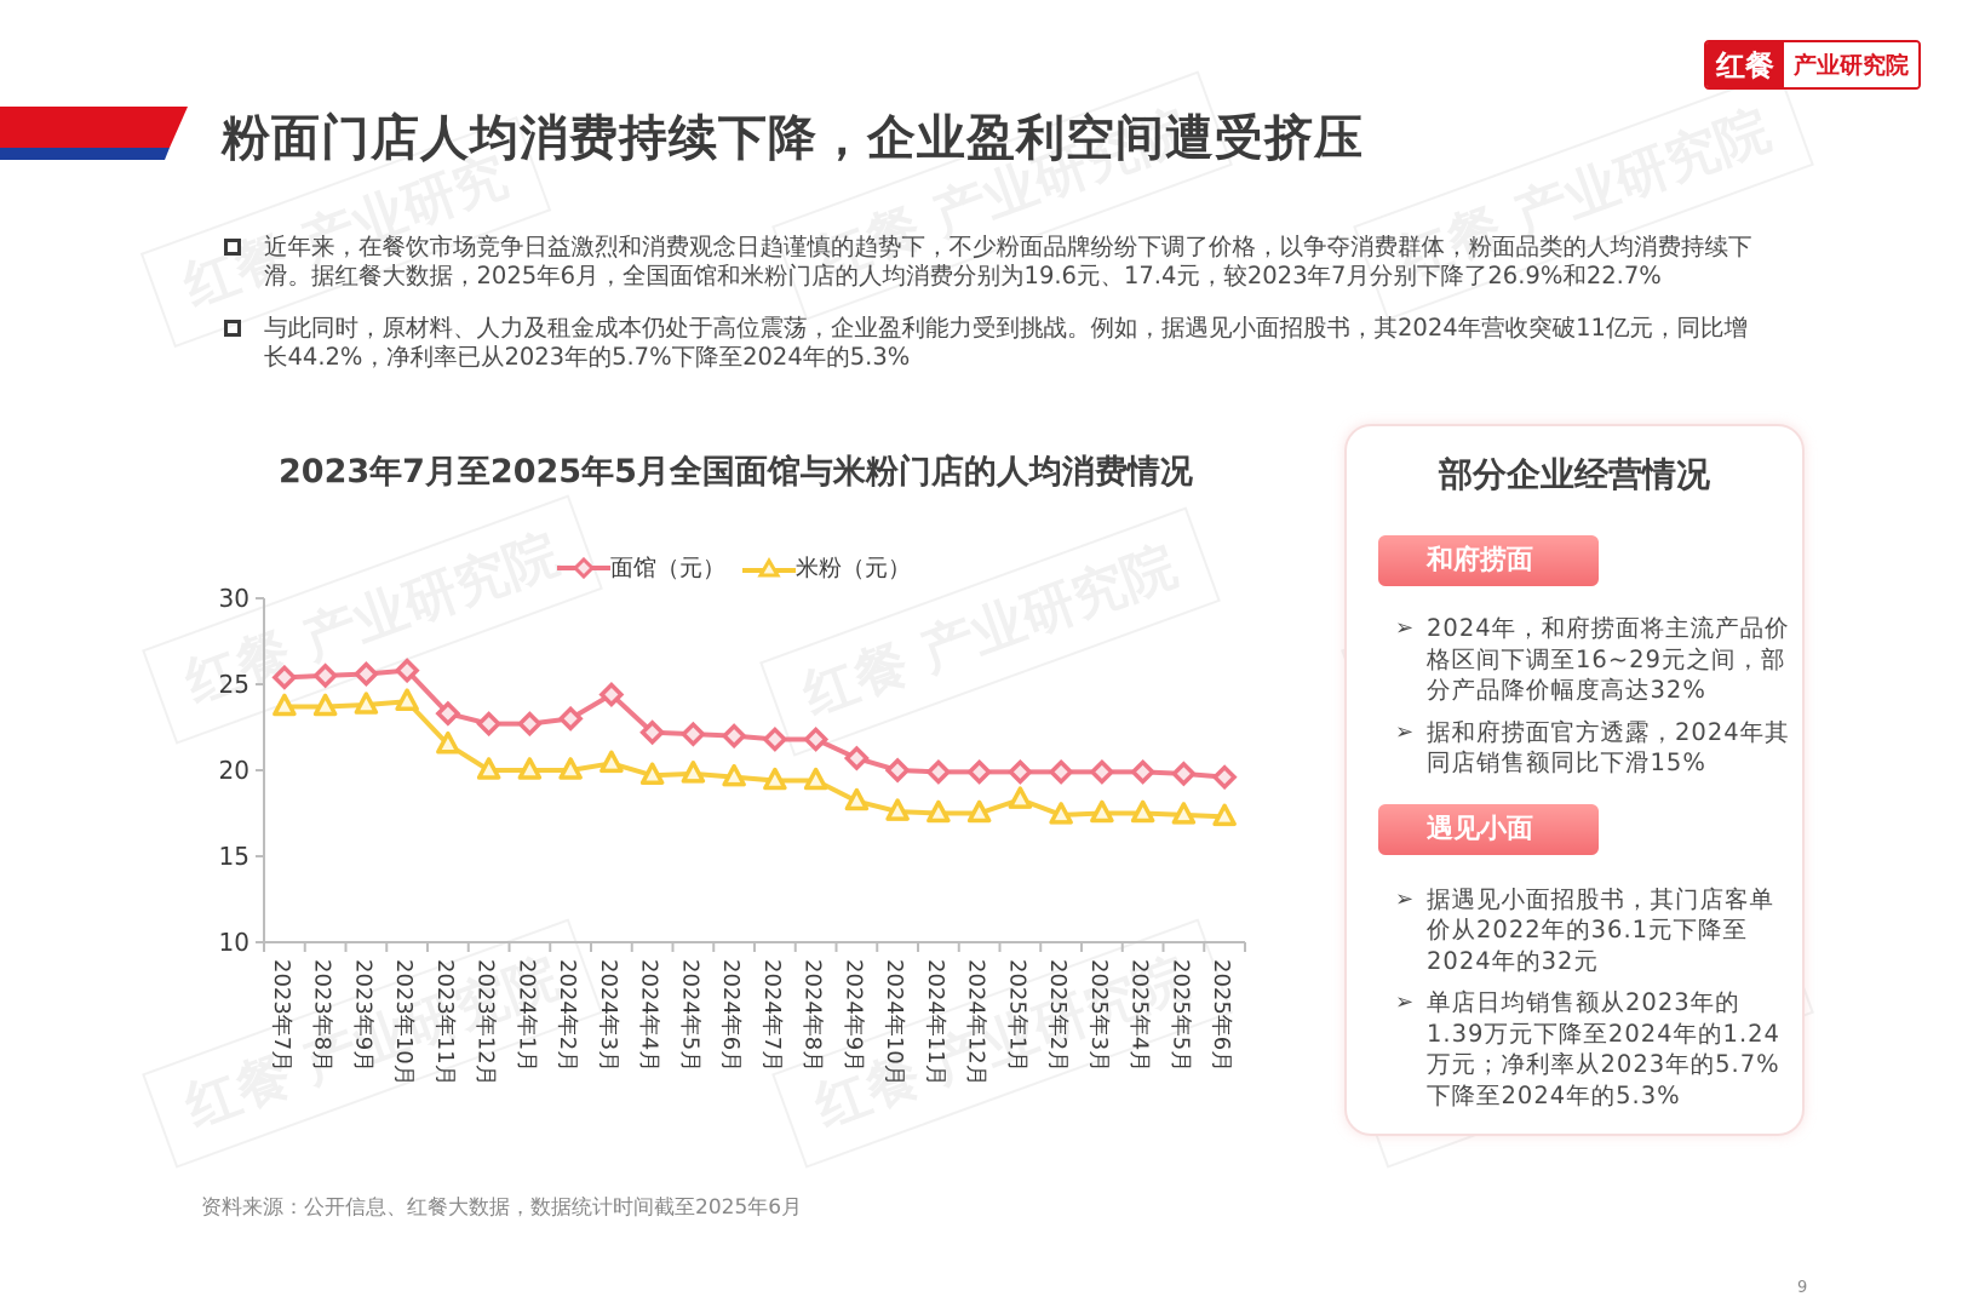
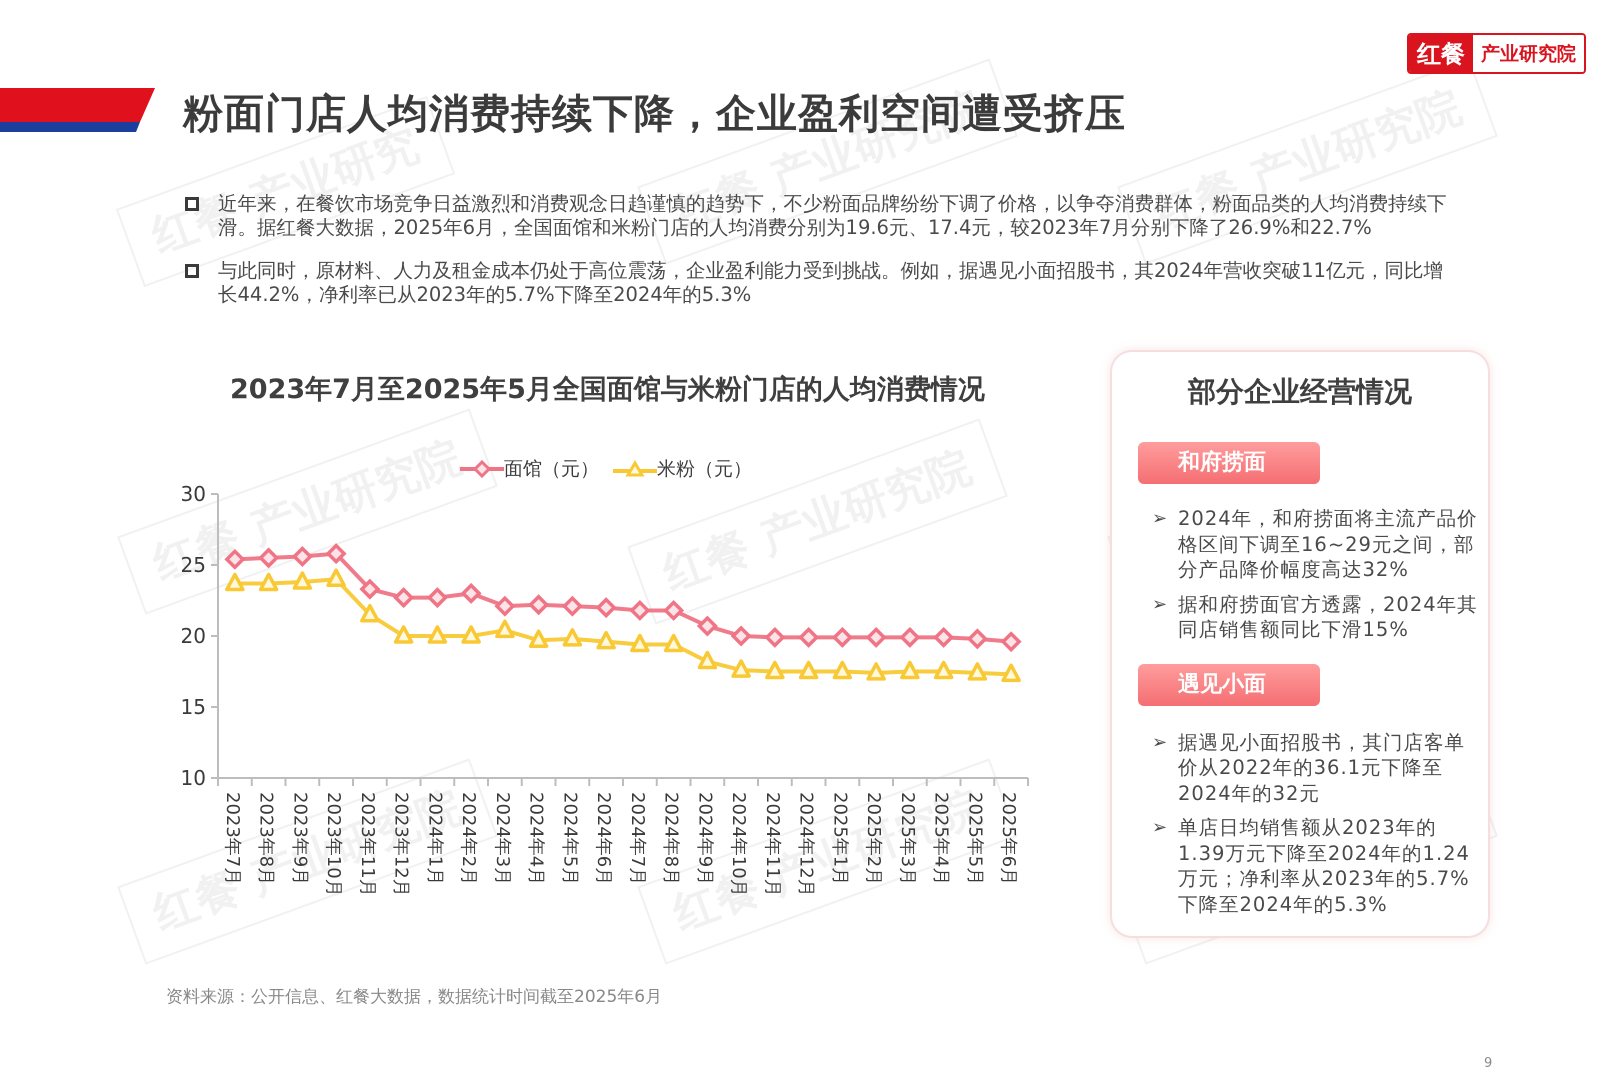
面馆（元）/2024年3月: 24.4 -> 22.1
米粉（元）/2025年1月: 18.3 -> 17.5
